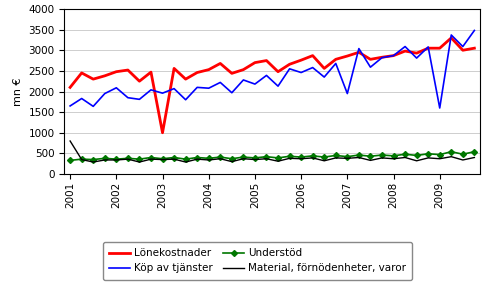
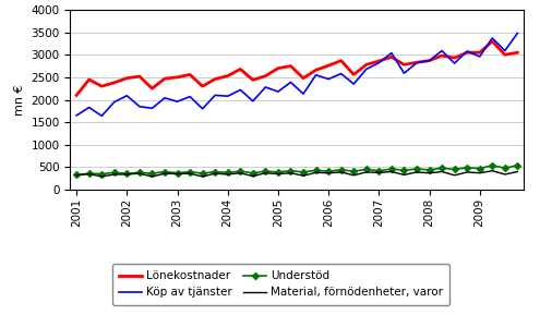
Material, förnödenheter, varor/2001: 800 -> 320
Lönekostnader/2003: 1000 -> 2500
Köp av tjänster/2007: 1950 -> 2820
Köp av tjänster/2009: 1600 -> 2960
